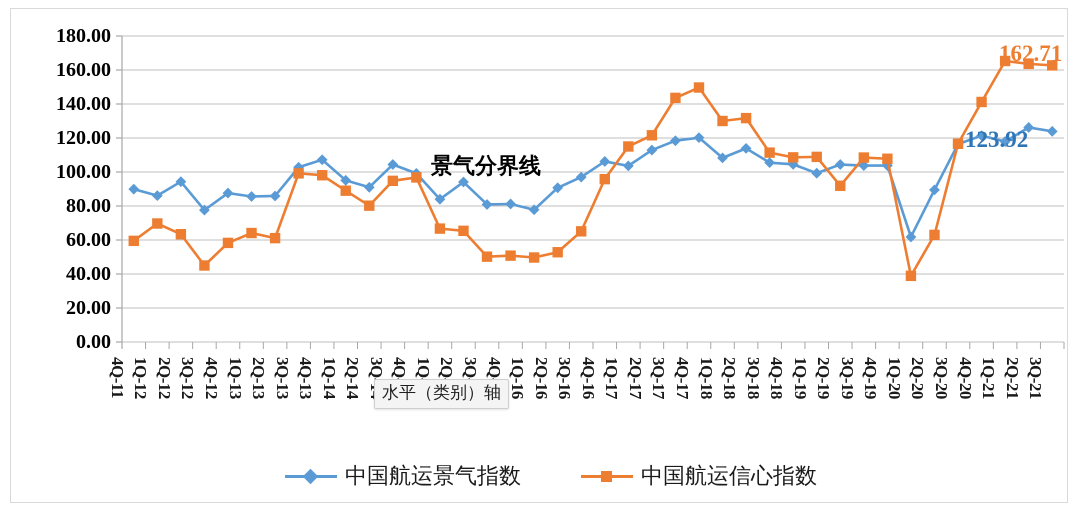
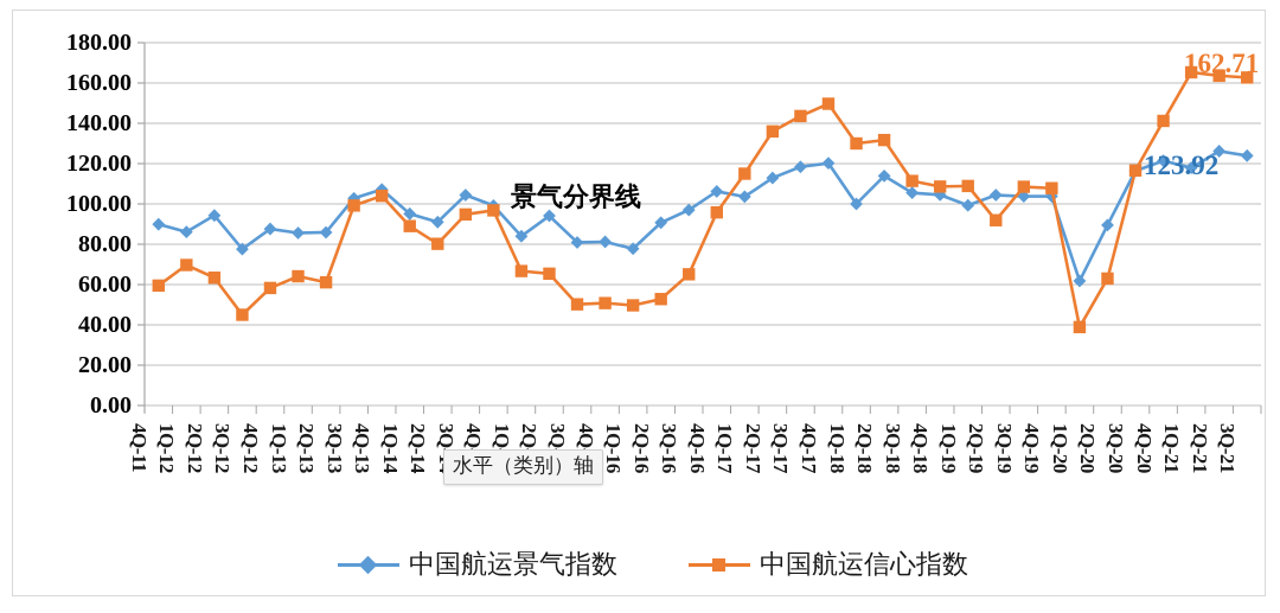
中国航运信心指数/4Q-13: 98 -> 104
中国航运信心指数/2Q-17: 122 -> 136
中国航运景气指数/1Q-18: 108 -> 100
